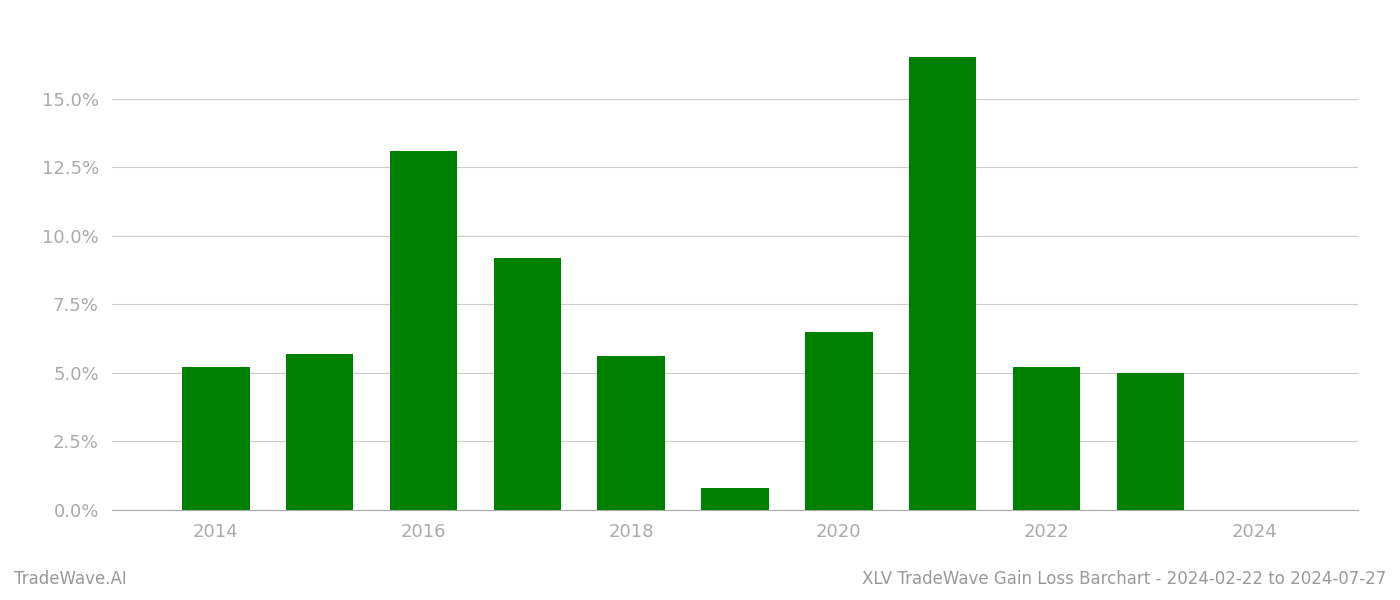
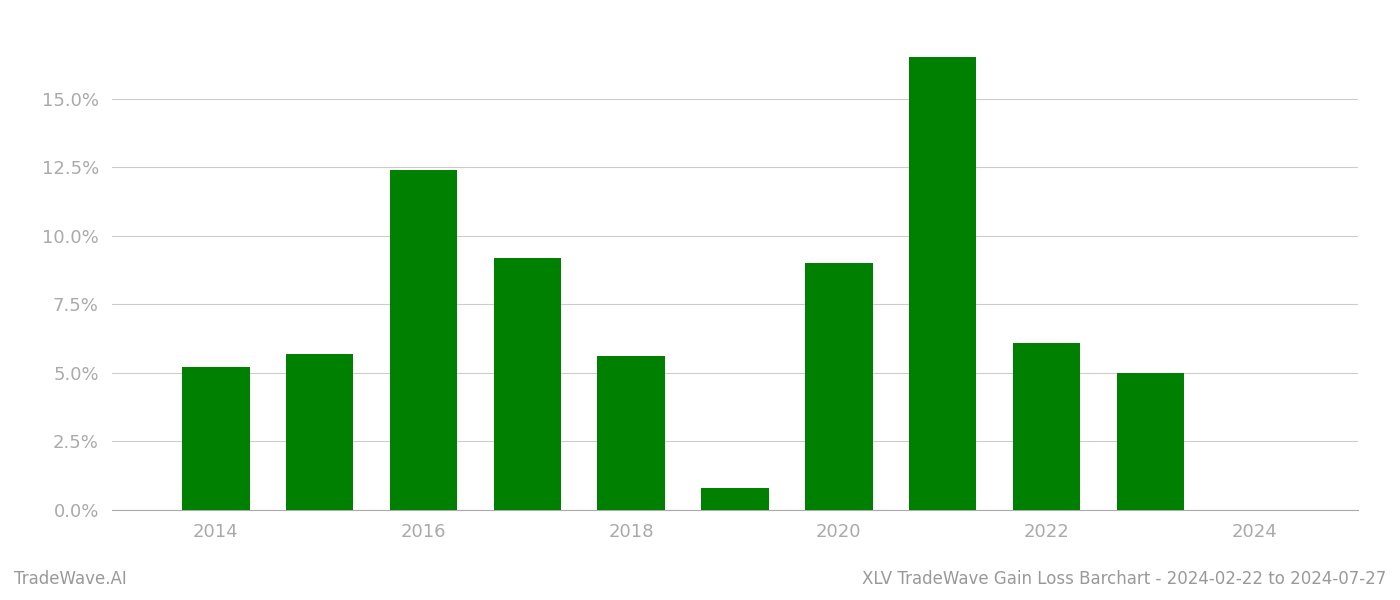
2016: 13.1% -> 12.4%
2020: 6.5% -> 9.0%
2022: 5.2% -> 6.1%
